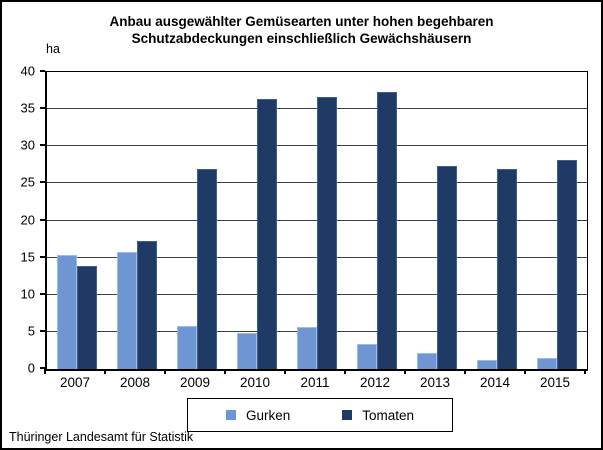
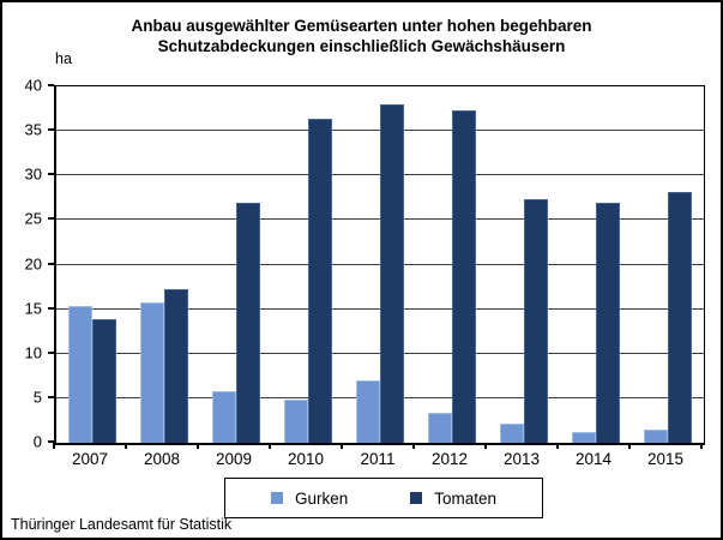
Gurken/2011: 6 -> 7
Tomaten/2011: 37 -> 38
